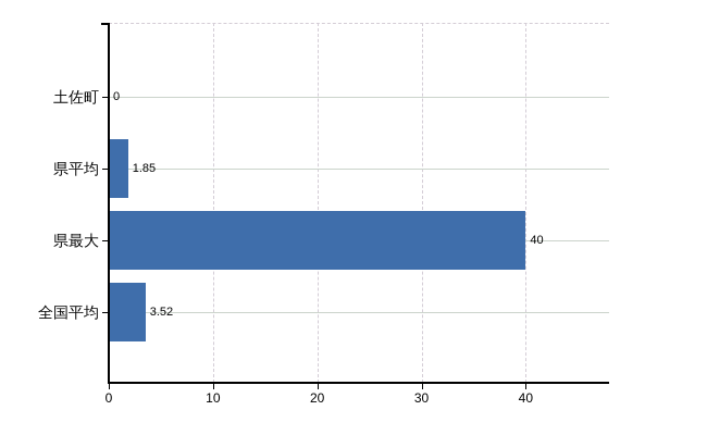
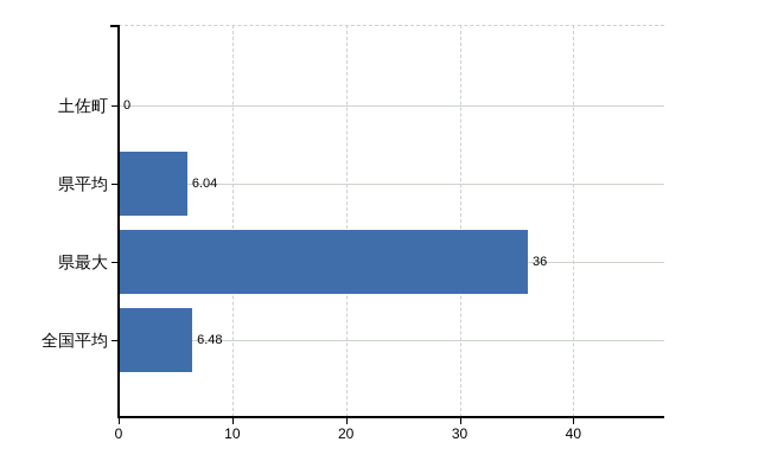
県平均: 1.85 -> 6.04
県最大: 40 -> 36
全国平均: 3.52 -> 6.48
